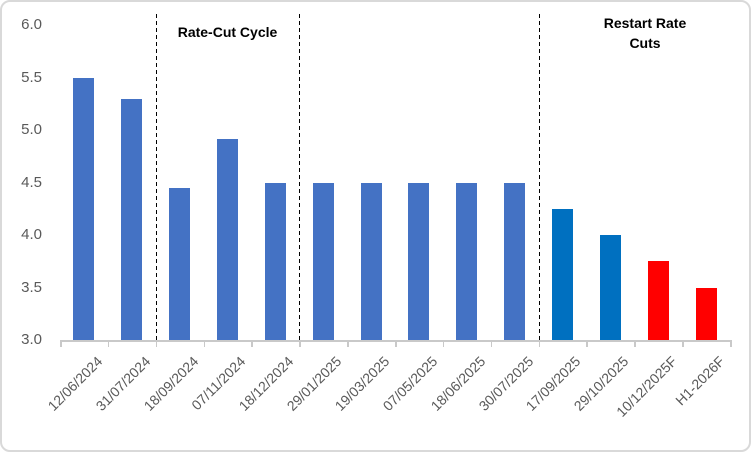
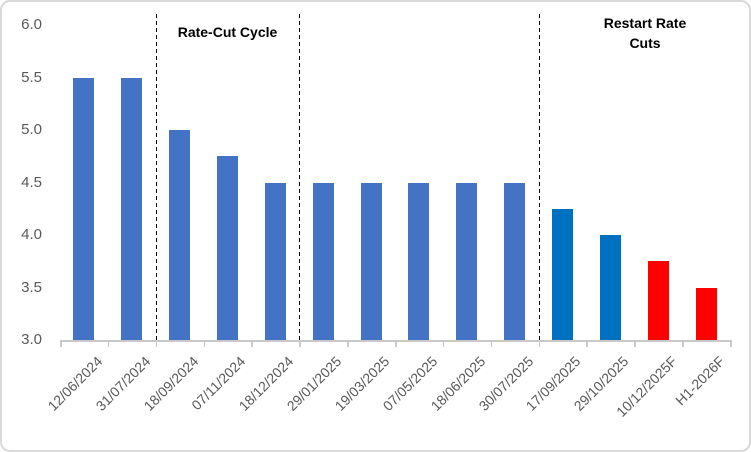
31/07/2024: 5.30 -> 5.50
18/09/2024: 4.45 -> 5.00
07/11/2024: 4.91 -> 4.75
